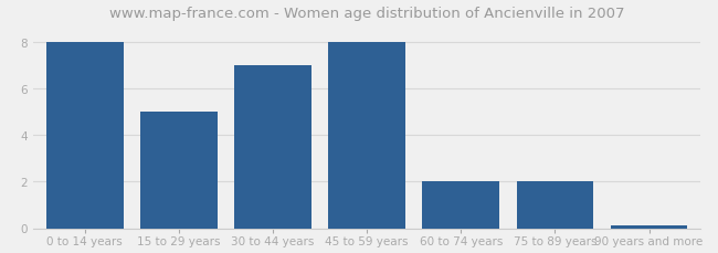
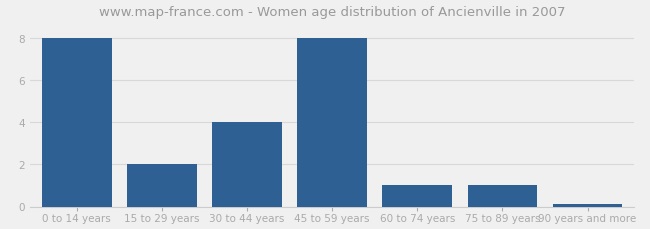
15 to 29 years: 5.00 -> 2.00
30 to 44 years: 7.00 -> 4.00
60 to 74 years: 2.00 -> 1.00
75 to 89 years: 2.00 -> 1.00
